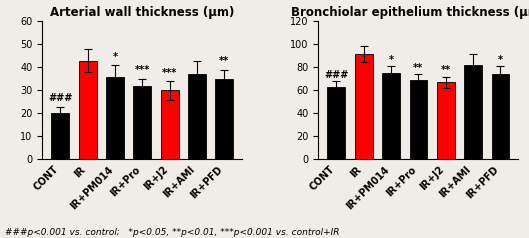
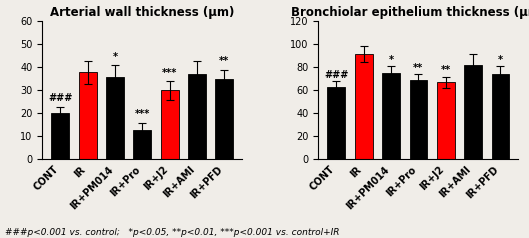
Arterial wall thickness (μm)/IR: 43 -> 38
Arterial wall thickness (μm)/IR+Pro: 32 -> 13
